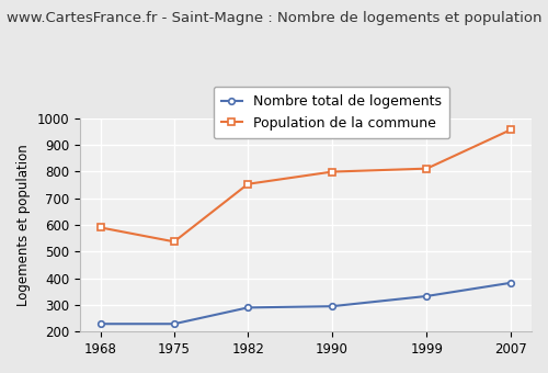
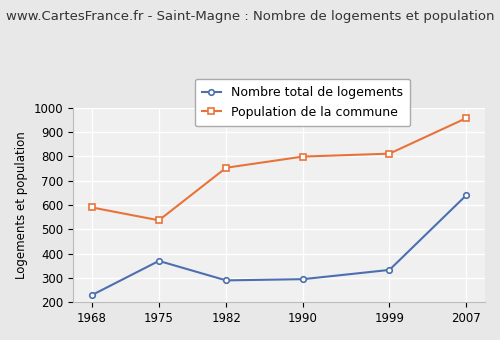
Nombre total de logements/1975: 229 -> 370
Nombre total de logements/2007: 383 -> 640
